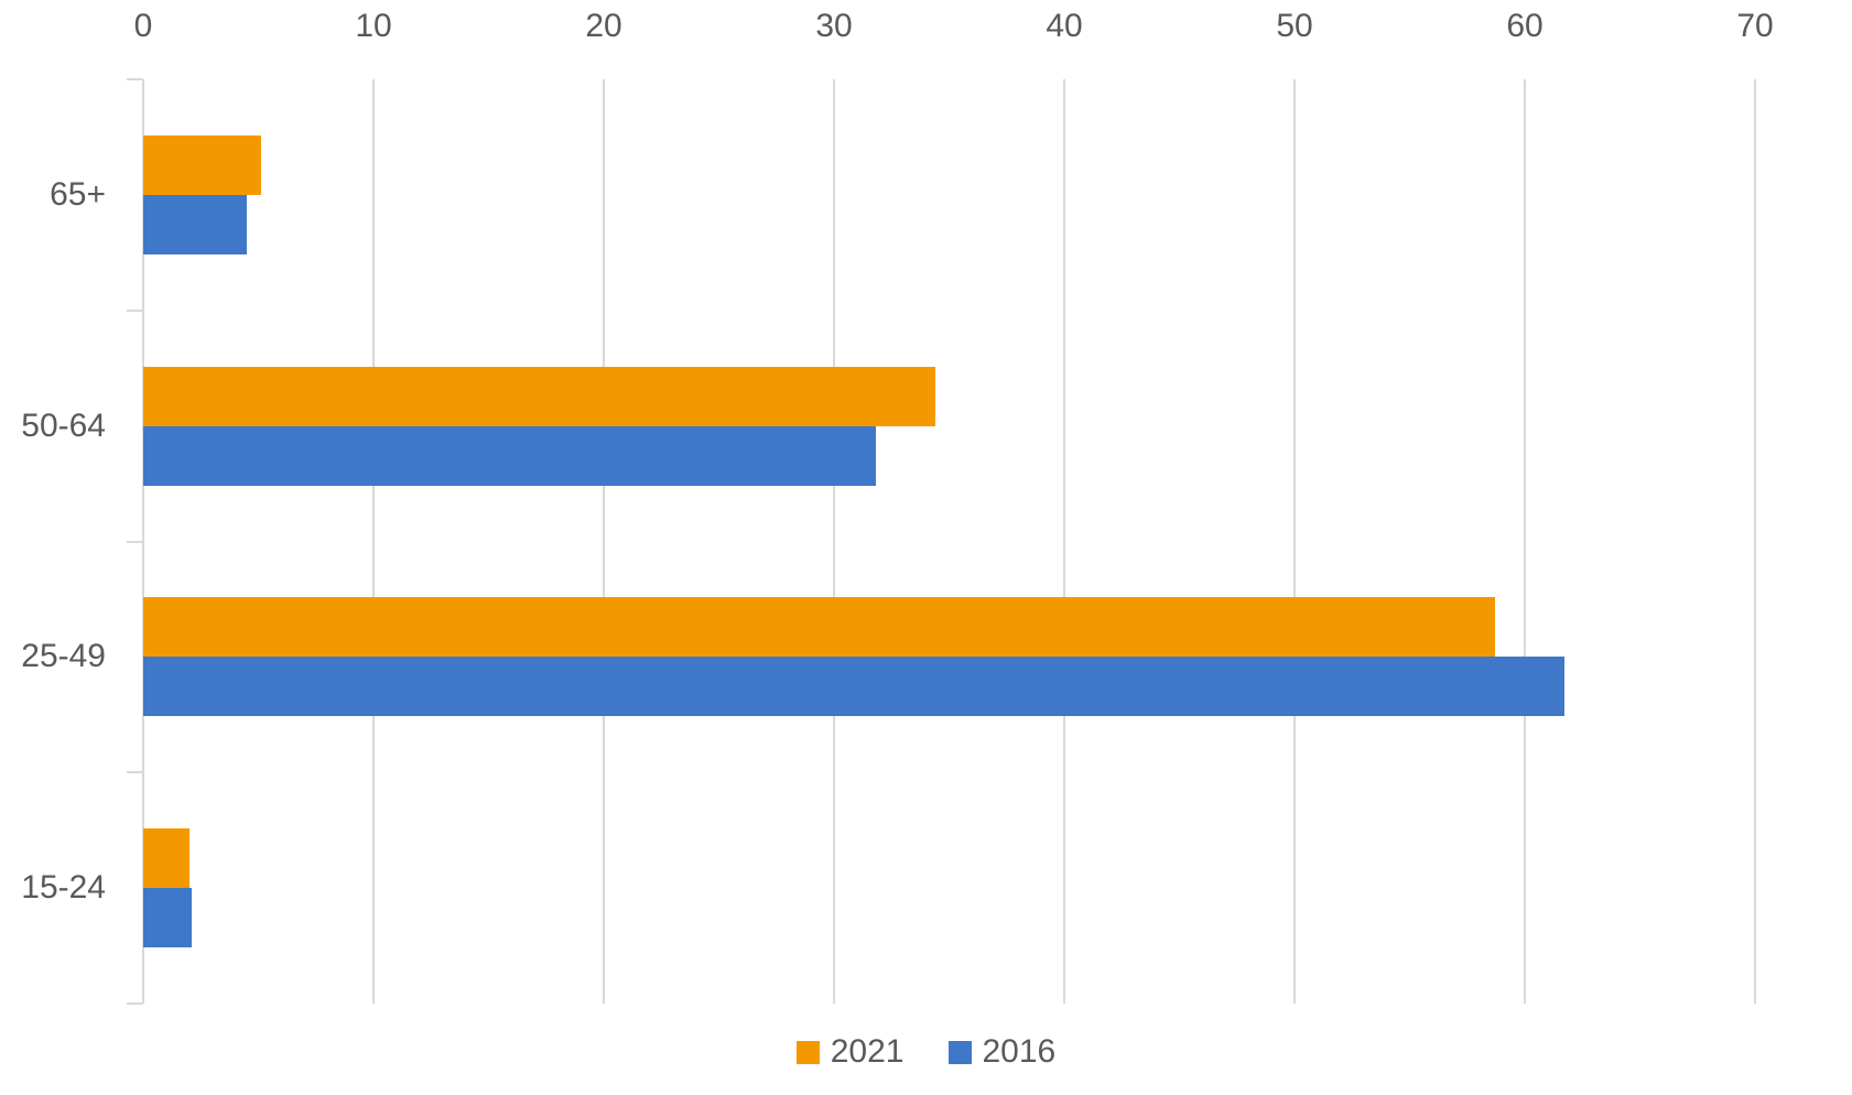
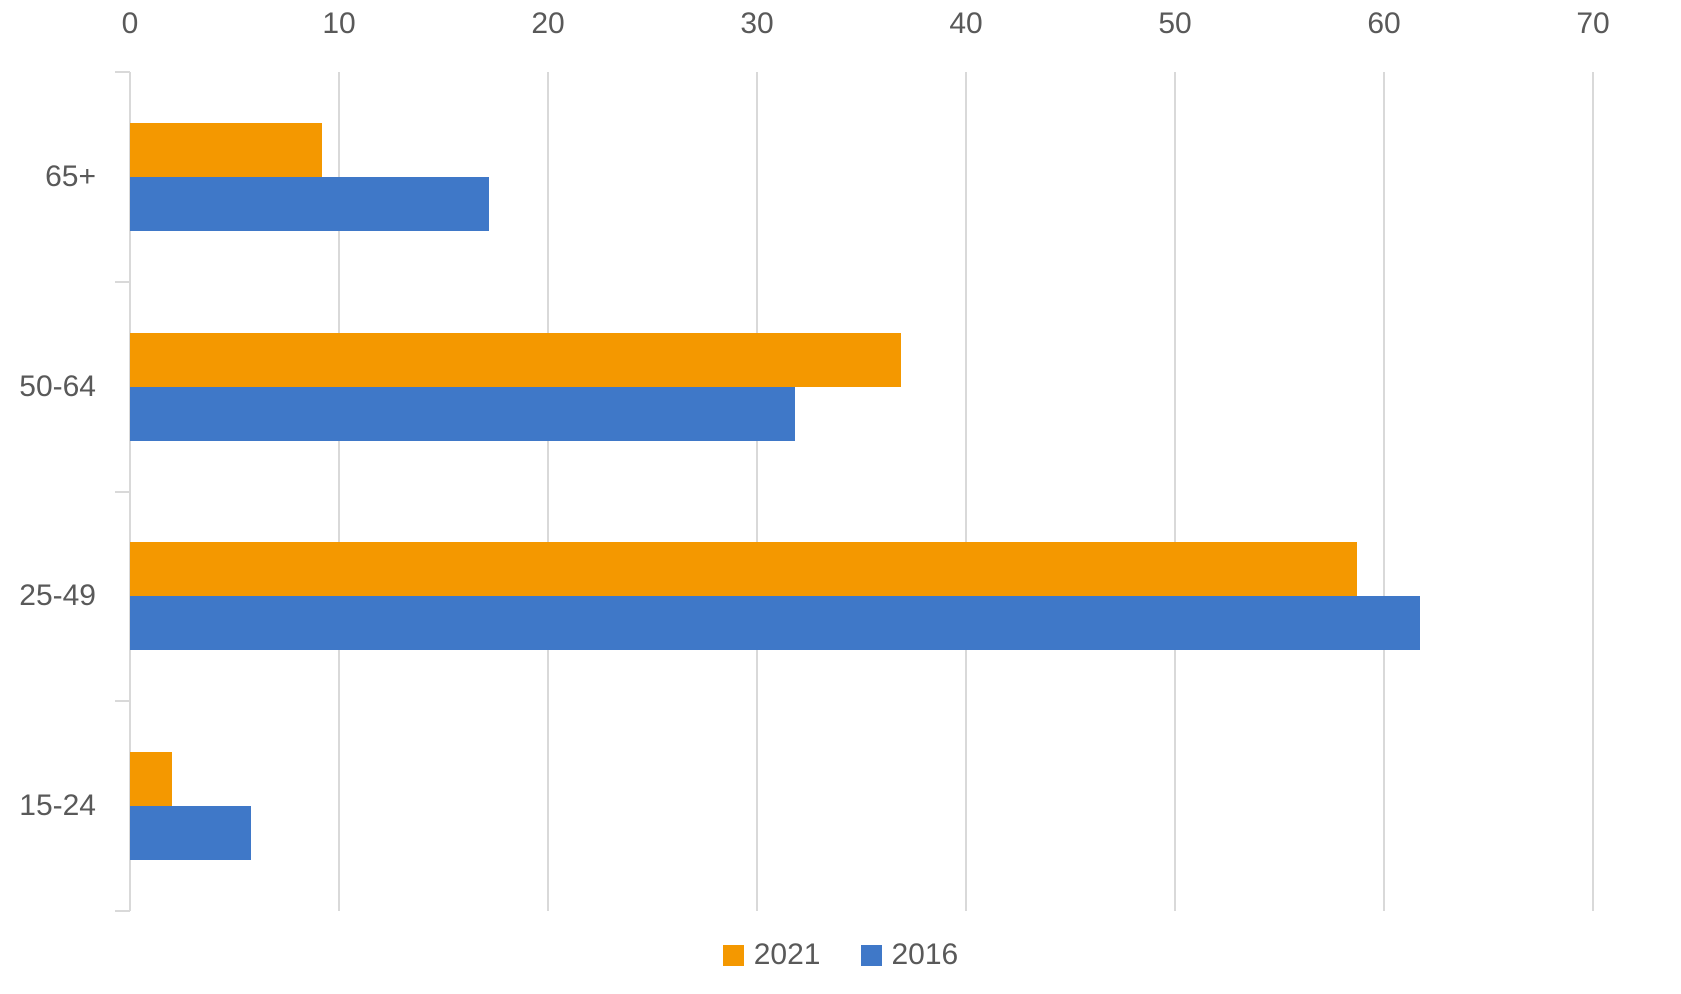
2021/65+: 5.1 -> 9.2
2016/65+: 4.5 -> 17.2
2021/50-64: 34.4 -> 36.9
2016/15-24: 2.1 -> 5.8
